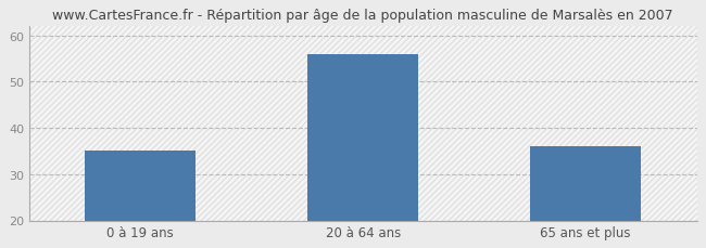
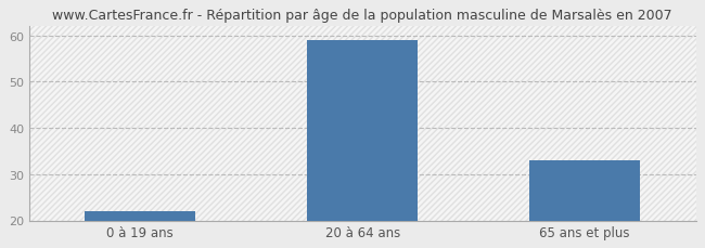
0 à 19 ans: 35 -> 22
20 à 64 ans: 56 -> 59
65 ans et plus: 36 -> 33
